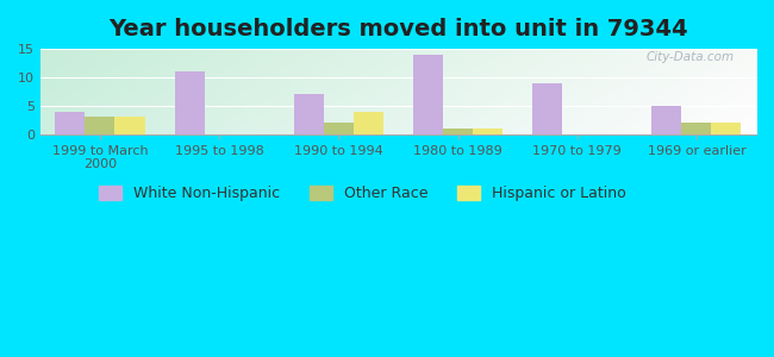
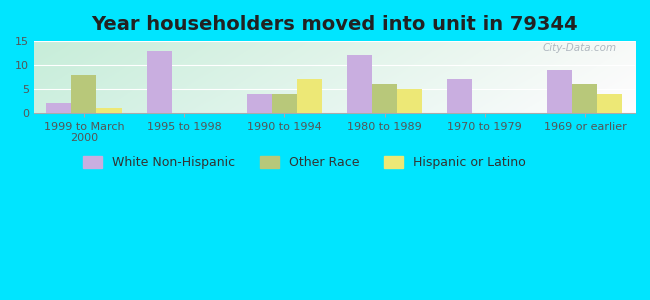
White Non-Hispanic/1999 to March 2000: 4 -> 2
Other Race/1999 to March 2000: 3 -> 8
Hispanic or Latino/1999 to March 2000: 3 -> 1
White Non-Hispanic/1995 to 1998: 11 -> 13
White Non-Hispanic/1990 to 1994: 7 -> 4
Other Race/1990 to 1994: 2 -> 4
Hispanic or Latino/1990 to 1994: 4 -> 7
White Non-Hispanic/1980 to 1989: 14 -> 12
Other Race/1980 to 1989: 1 -> 6
Hispanic or Latino/1980 to 1989: 1 -> 5
White Non-Hispanic/1970 to 1979: 9 -> 7
White Non-Hispanic/1969 or earlier: 5 -> 9
Other Race/1969 or earlier: 2 -> 6
Hispanic or Latino/1969 or earlier: 2 -> 4
